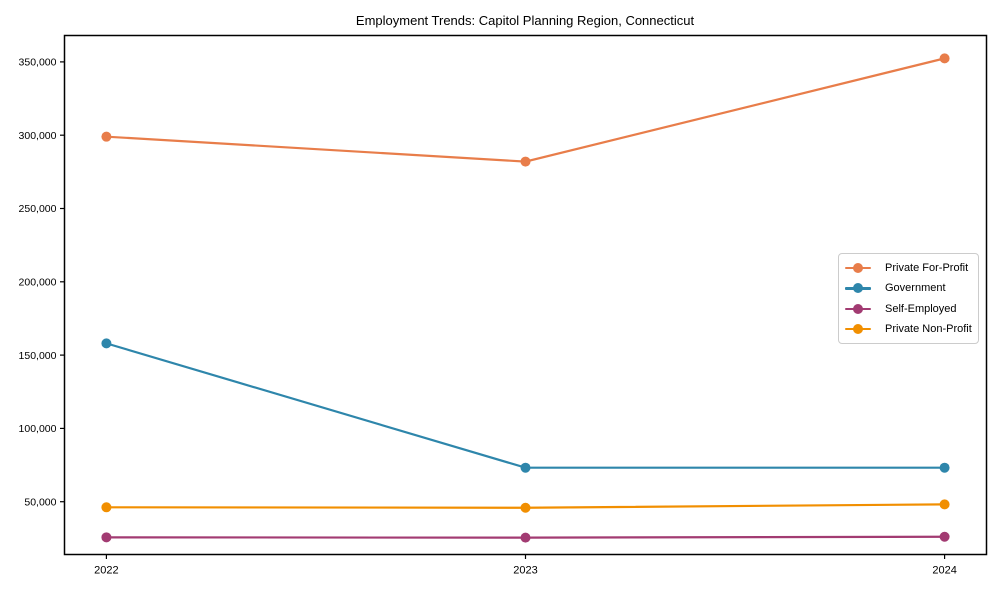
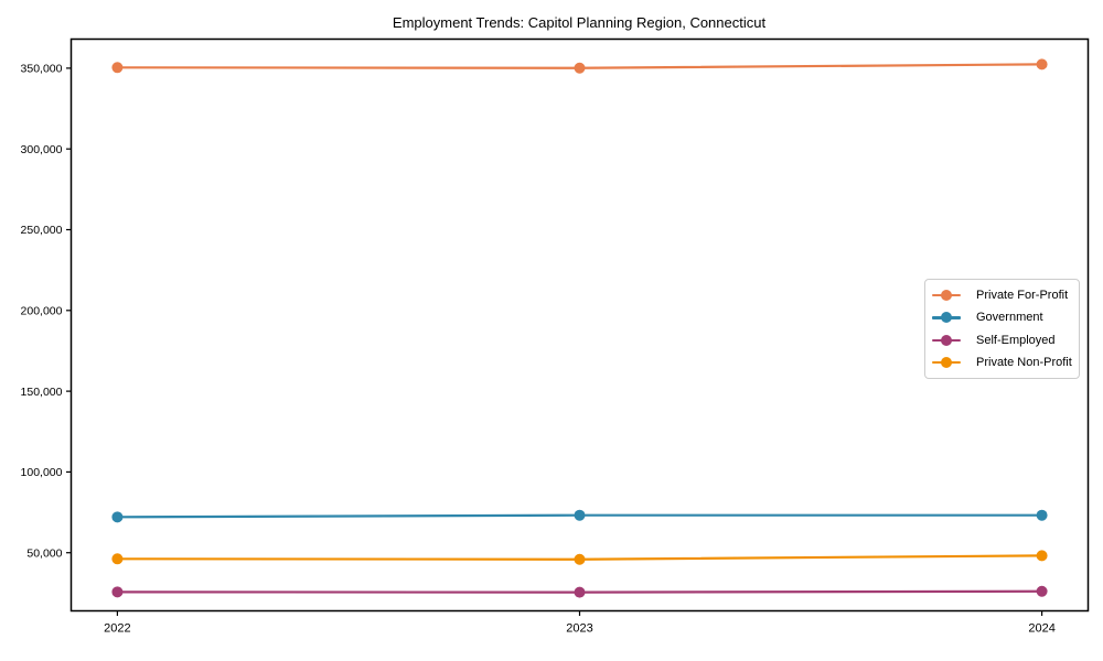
Private For-Profit/2022: 299000 -> 350000
Government/2022: 158000 -> 72000
Private For-Profit/2023: 282000 -> 350000
